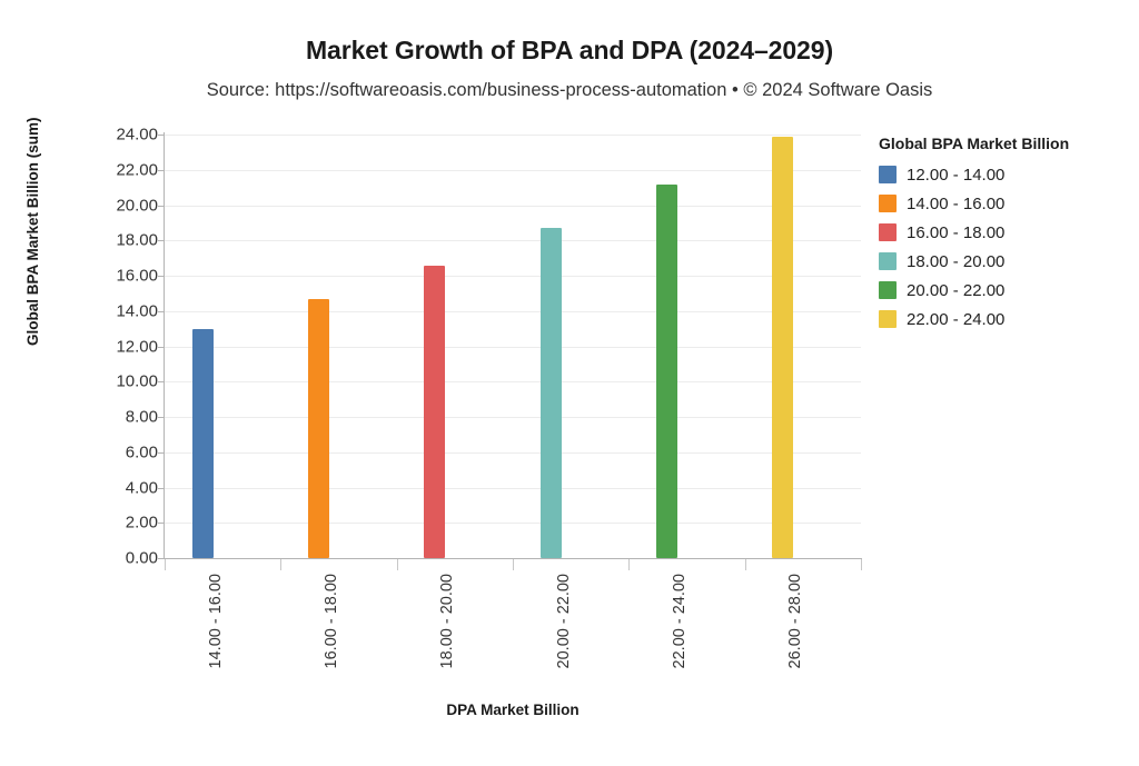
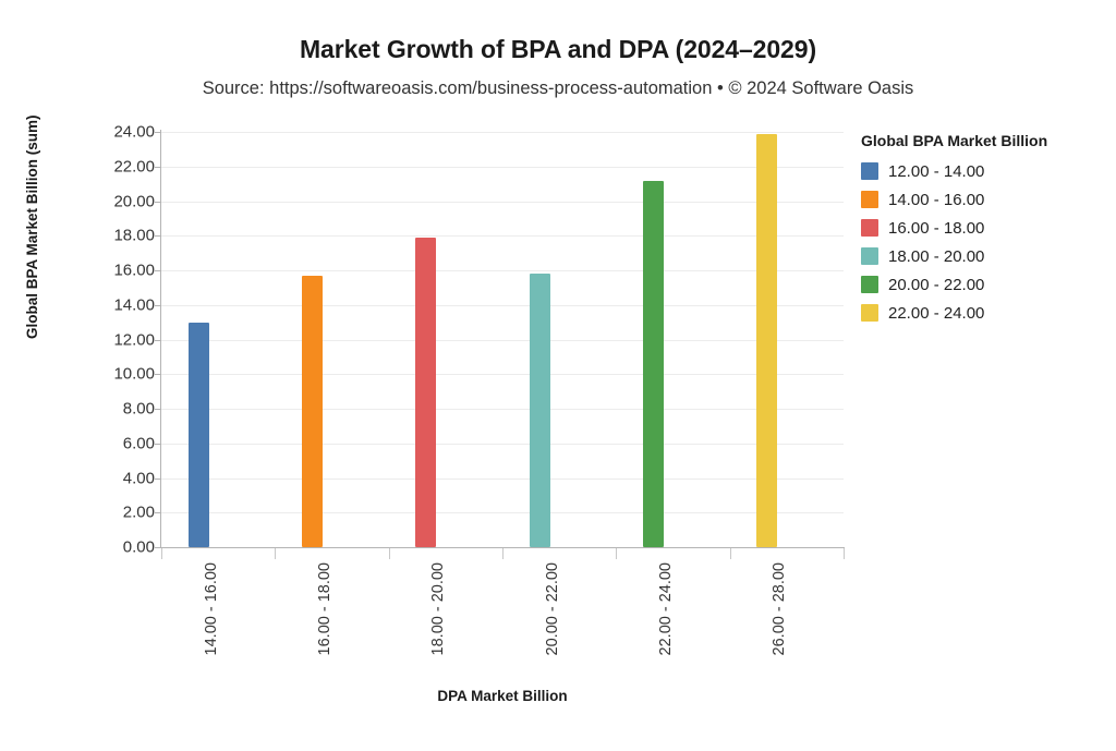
16.00 - 18.00: 14.7 -> 15.7
18.00 - 20.00: 16.6 -> 17.9
20.00 - 22.00: 18.7 -> 15.8
